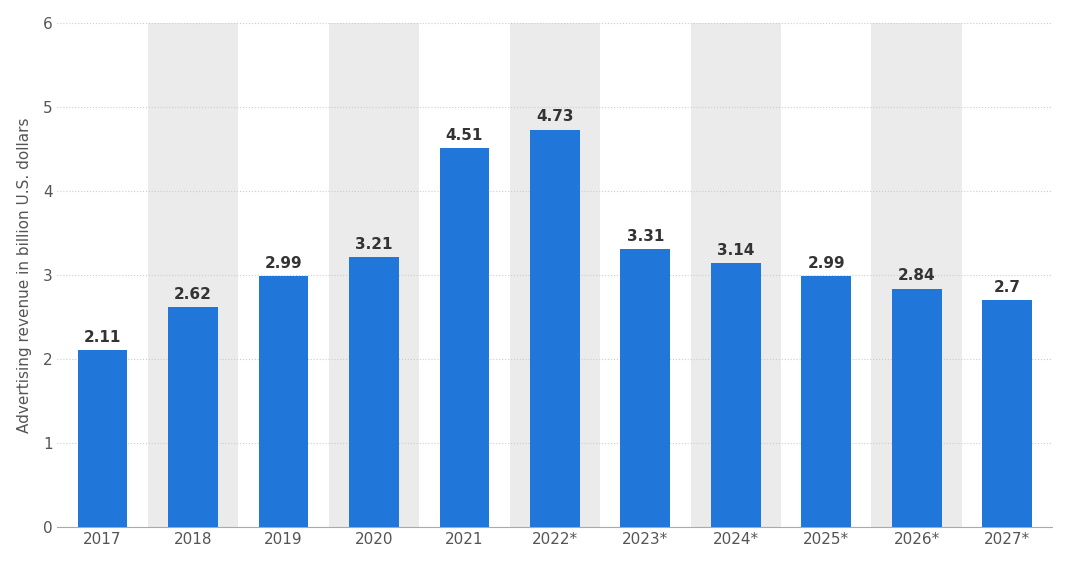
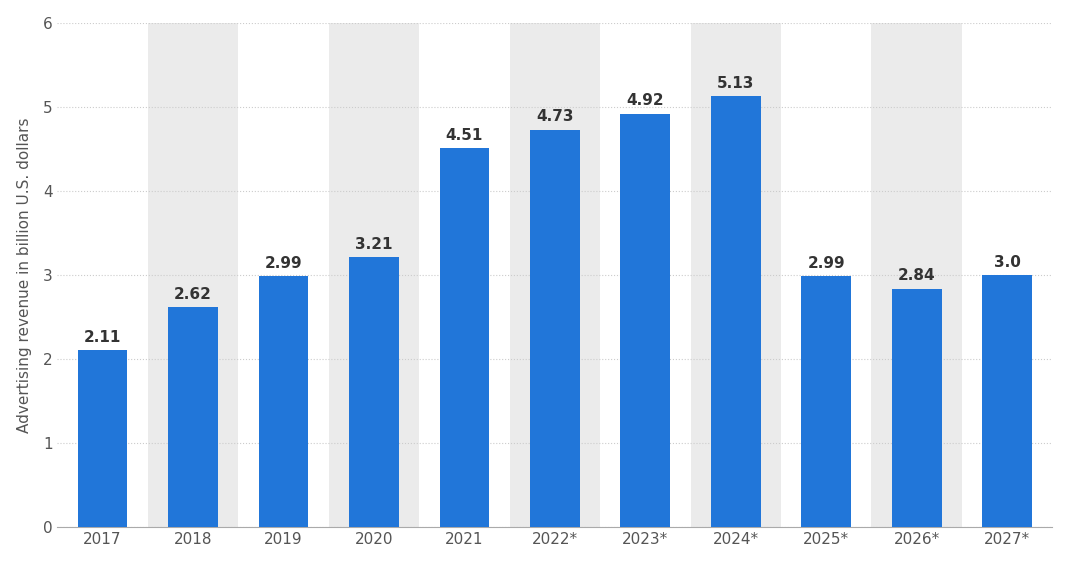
2023*: 3.31 -> 4.92
2024*: 3.14 -> 5.13
2027*: 2.7 -> 3.0
